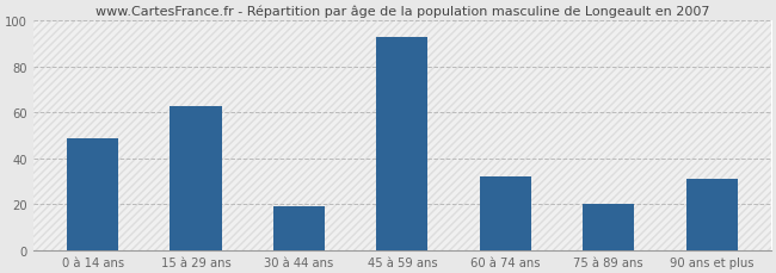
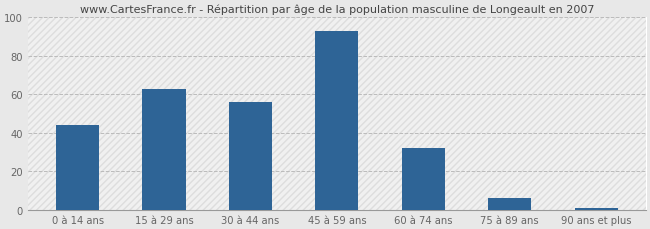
0 à 14 ans: 49 -> 44
30 à 44 ans: 19 -> 56
75 à 89 ans: 20 -> 6
90 ans et plus: 31 -> 1
